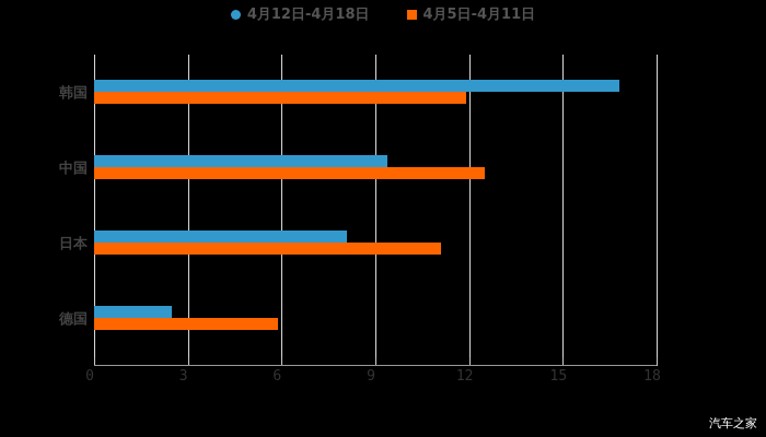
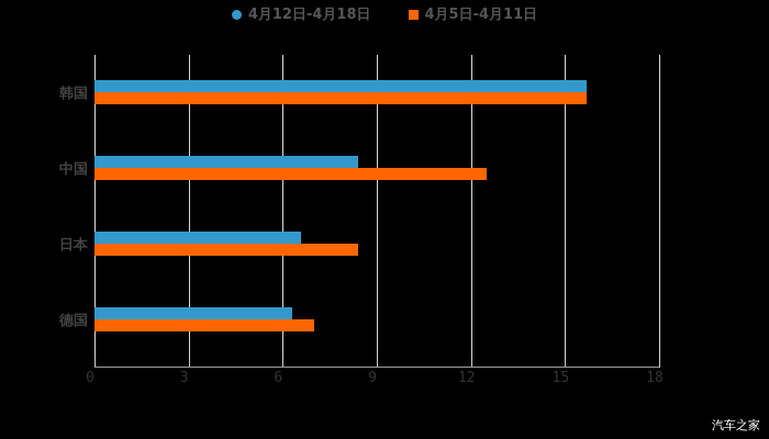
4月12日-4月18日/韩国: 16.8 -> 15.7
4月5日-4月11日/韩国: 11.9 -> 15.7
4月12日-4月18日/中国: 9.4 -> 8.4
4月12日-4月18日/日本: 8.1 -> 6.6
4月5日-4月11日/日本: 11.1 -> 8.4
4月12日-4月18日/德国: 2.5 -> 6.3
4月5日-4月11日/德国: 5.9 -> 7.0
